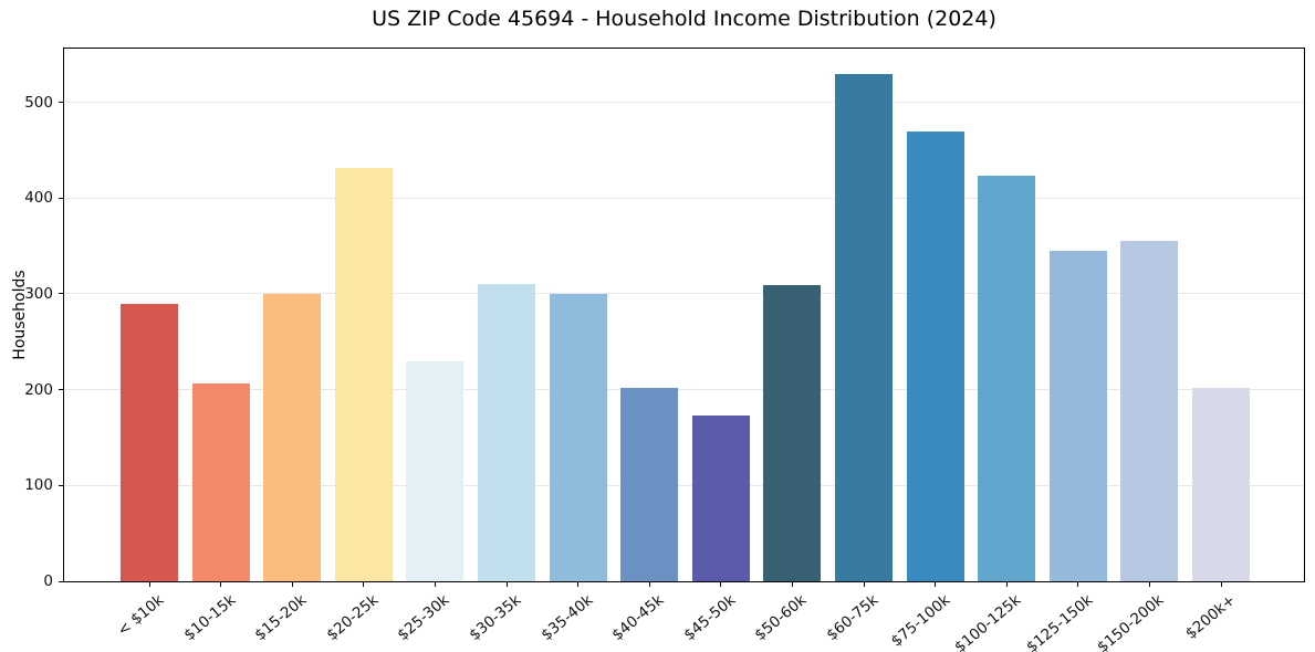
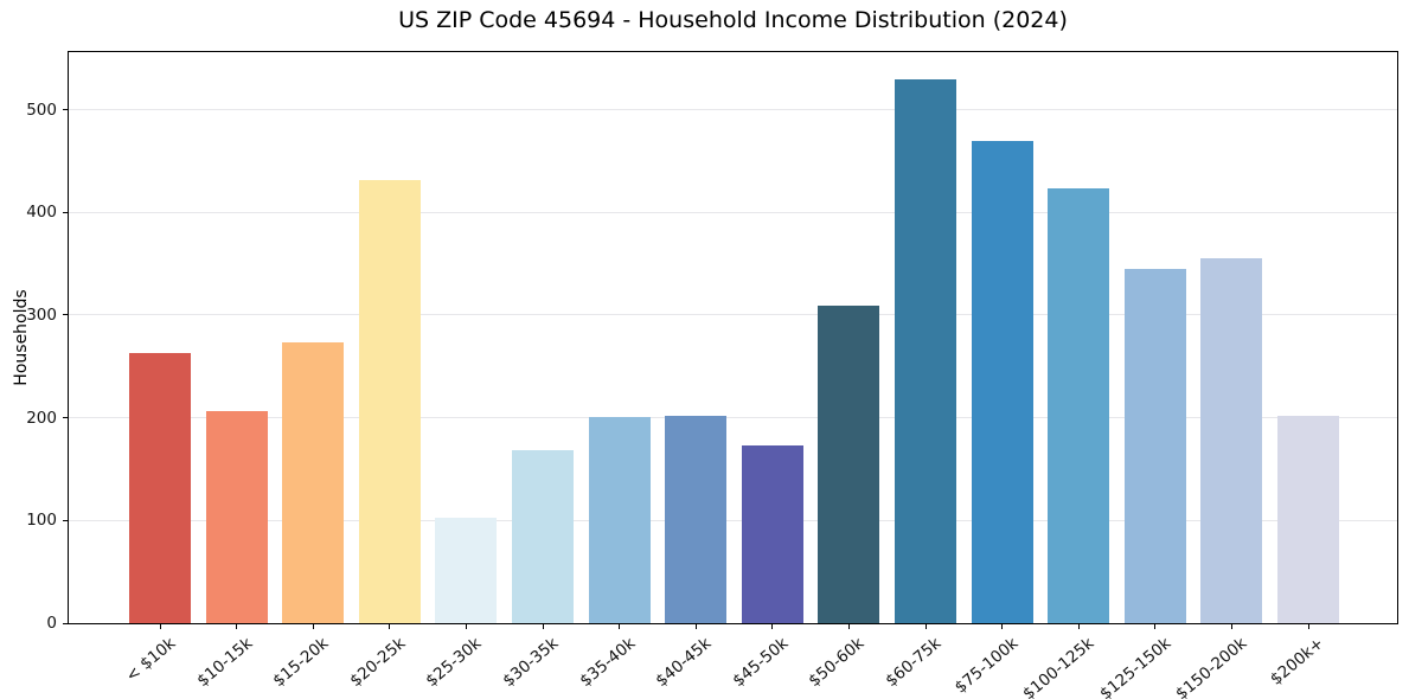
< $10k: 290 -> 260
$15-20k: 300 -> 270
$25-30k: 230 -> 100
$30-35k: 310 -> 170
$35-40k: 300 -> 200
